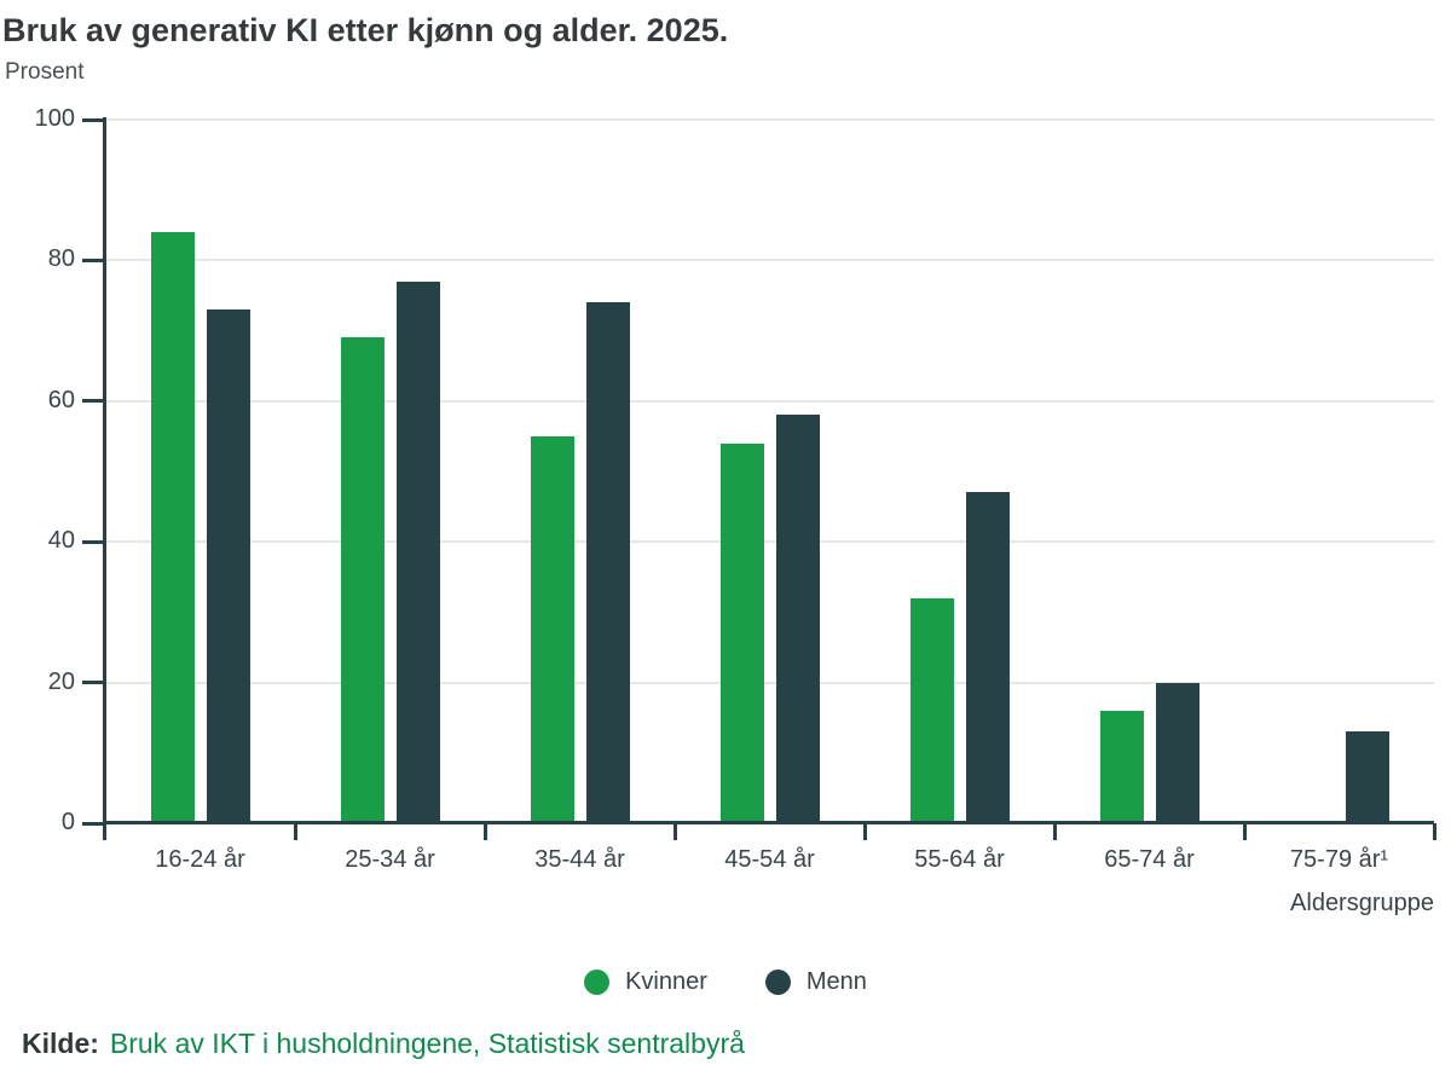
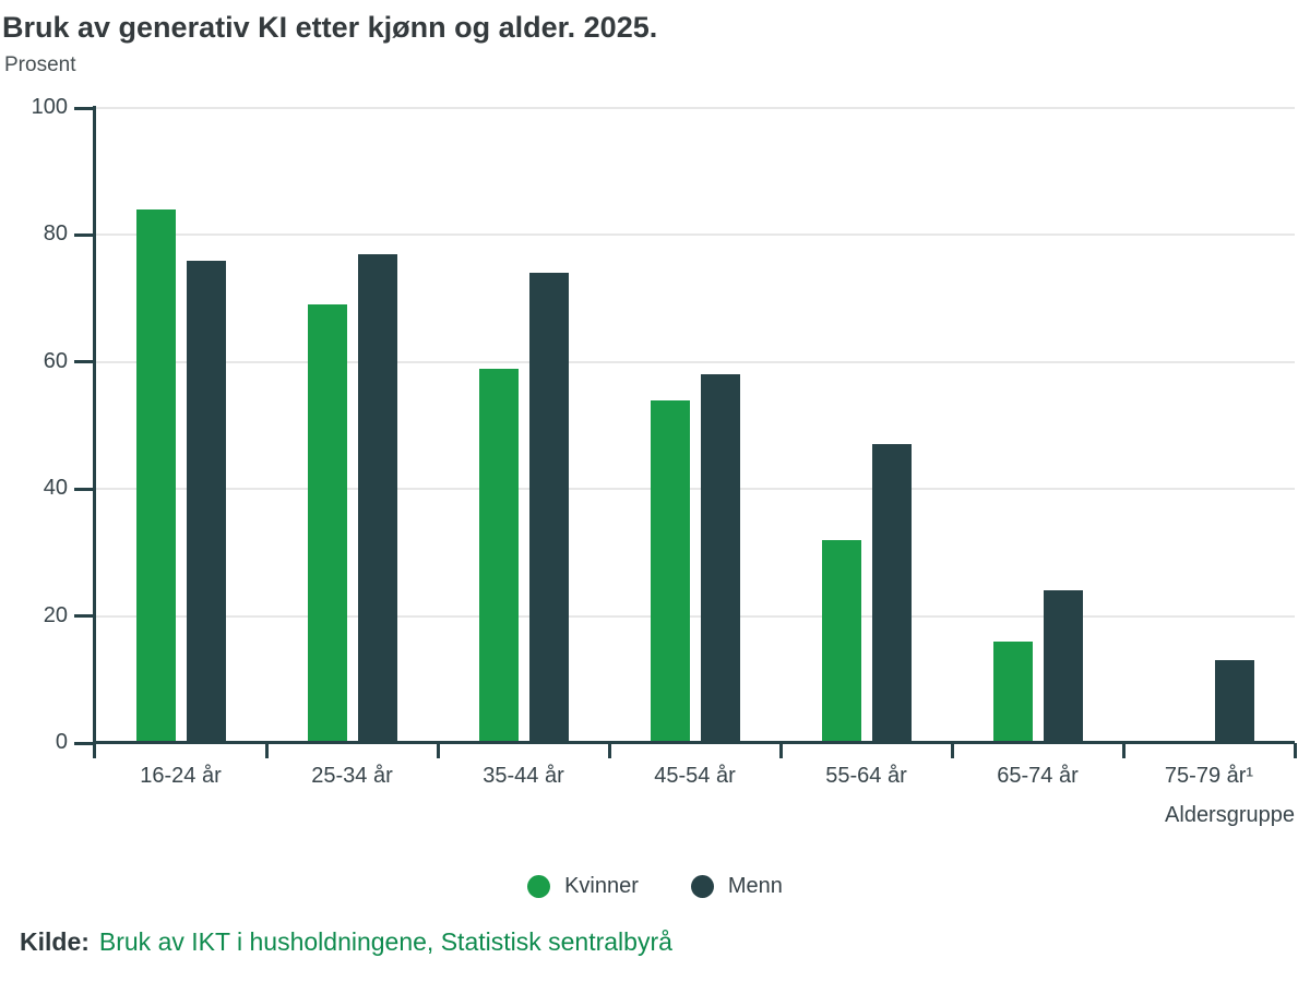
Menn/16-24 år: 73 -> 76
Kvinner/35-44 år: 55 -> 59
Menn/65-74 år: 20 -> 24
